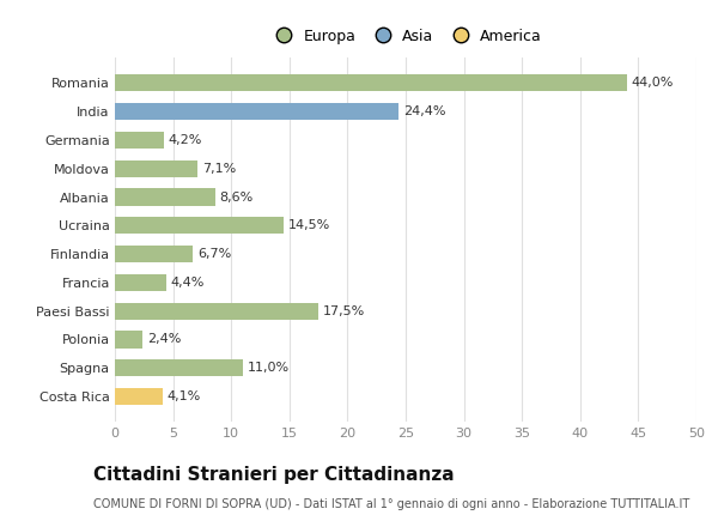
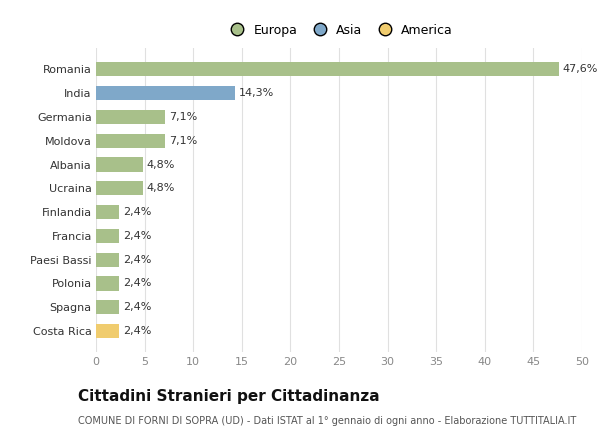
Romania: 44,0% -> 47,6%
India: 24,4% -> 14,3%
Germania: 4,2% -> 7,1%
Albania: 8,6% -> 4,8%
Ucraina: 14,5% -> 4,8%
Finlandia: 6,7% -> 2,4%
Francia: 4,4% -> 2,4%
Paesi Bassi: 17,5% -> 2,4%
Spagna: 11,0% -> 2,4%
Costa Rica: 4,1% -> 2,4%
